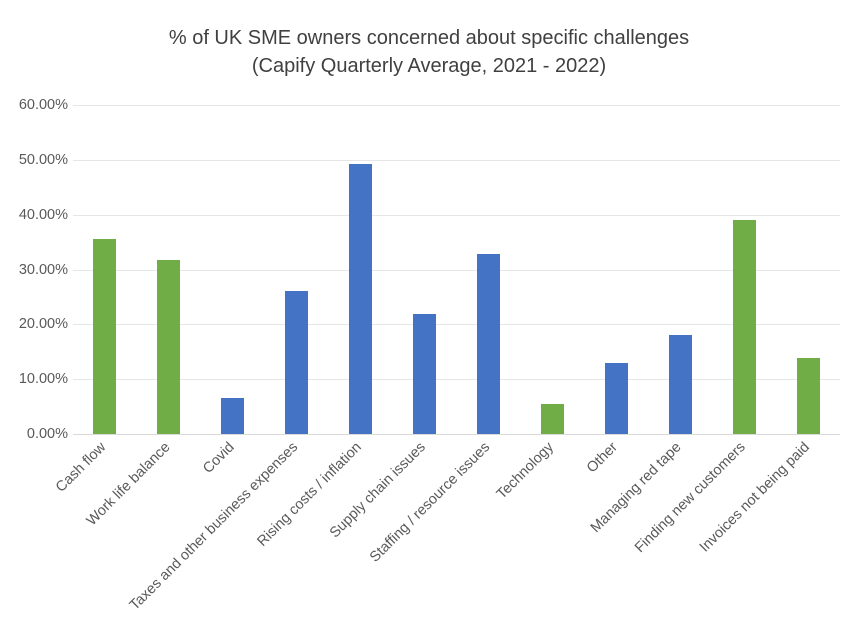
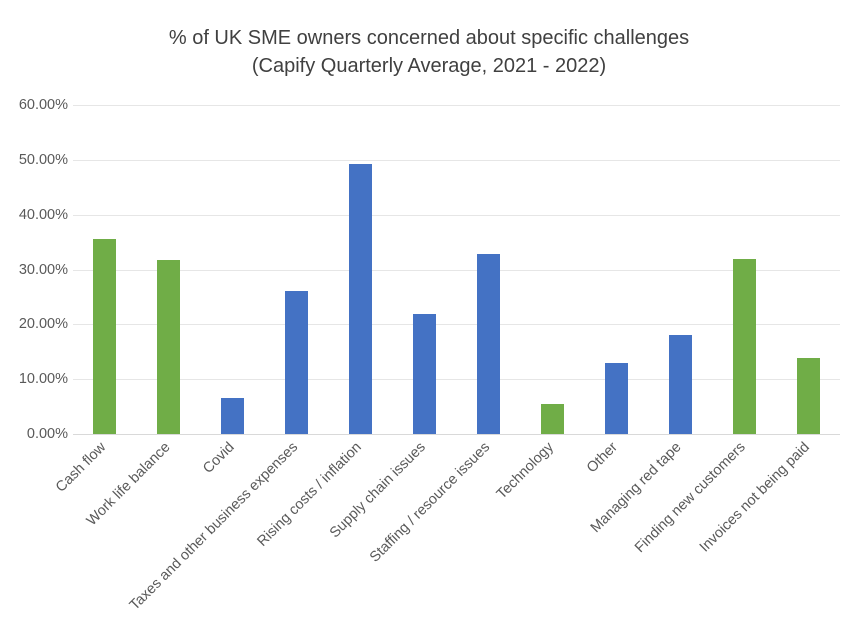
Finding new customers: 39% -> 32%
